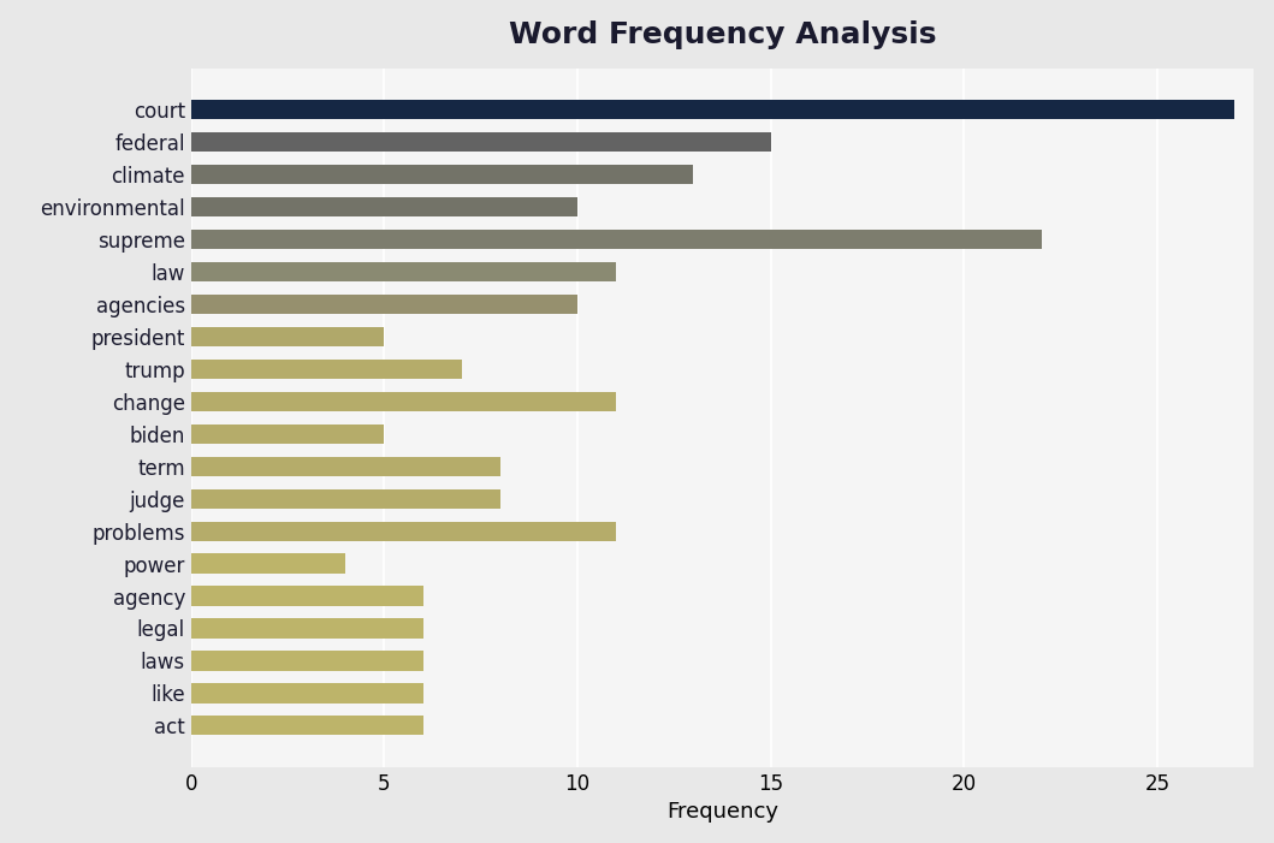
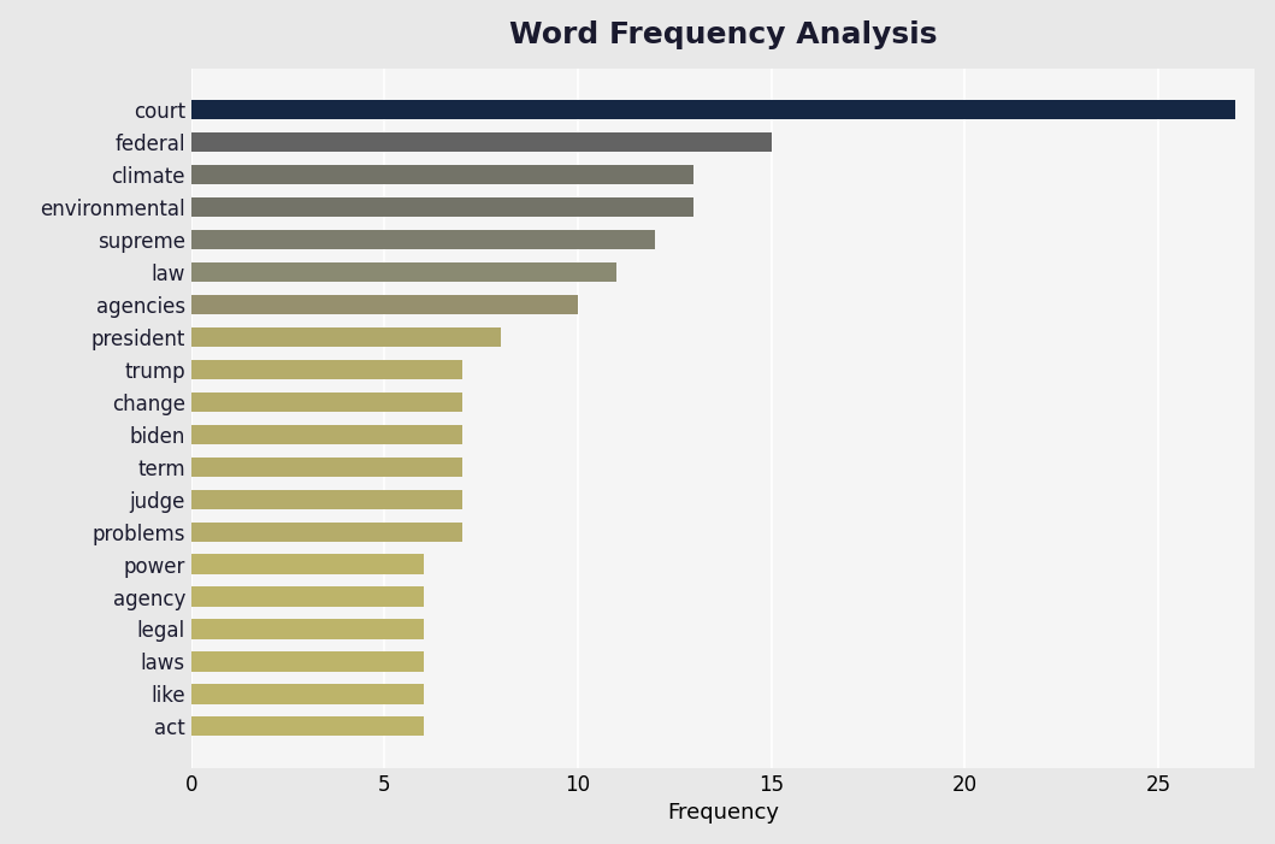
environmental: 10 -> 13
supreme: 22 -> 12
president: 5 -> 8
change: 11 -> 7
biden: 5 -> 7
term: 8 -> 7
judge: 8 -> 7
problems: 11 -> 7
power: 4 -> 6
